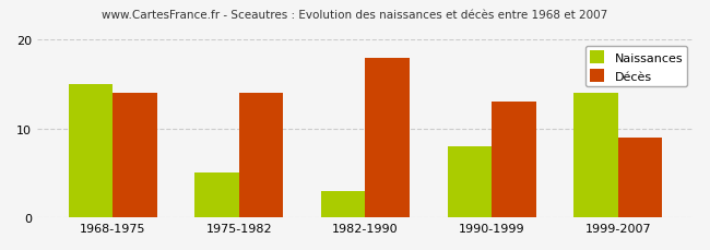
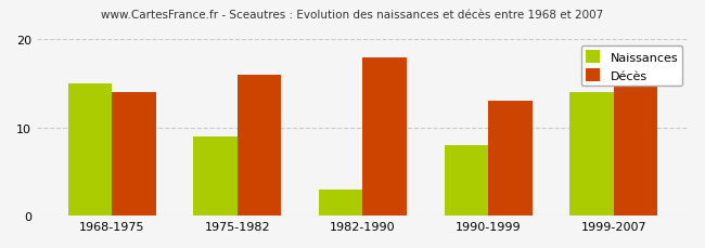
Naissances/1975-1982: 5 -> 9
Décès/1975-1982: 14 -> 16
Décès/1999-2007: 9 -> 15
